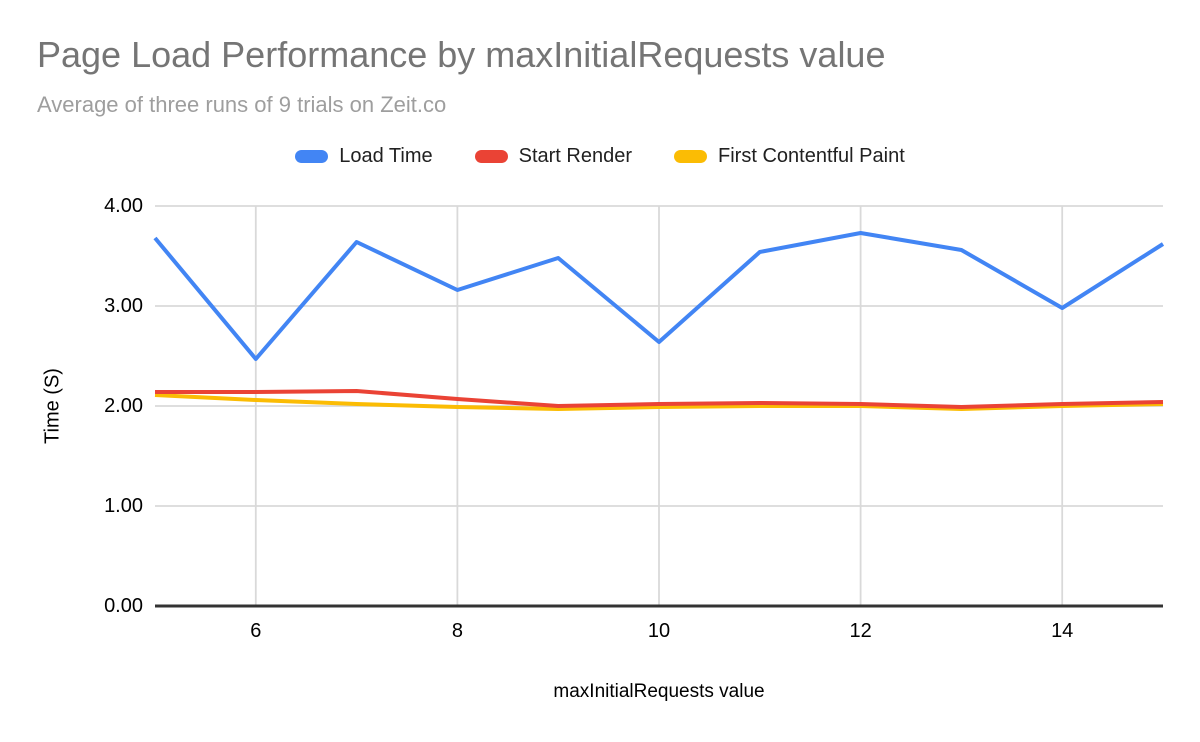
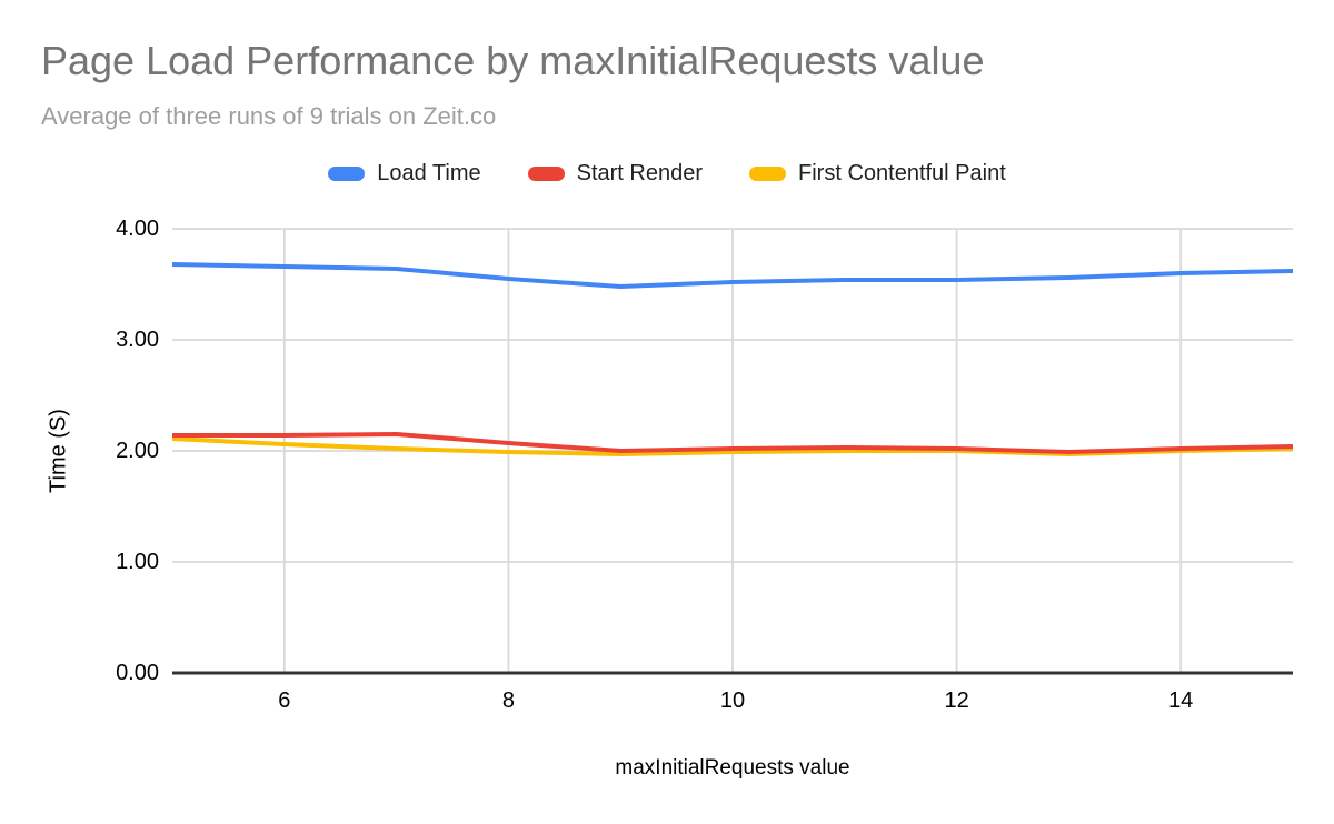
Load Time/6: 2.47 -> 3.66
Load Time/8: 3.16 -> 3.55
Load Time/10: 2.64 -> 3.52
Load Time/12: 3.73 -> 3.54
Load Time/14: 2.98 -> 3.60
